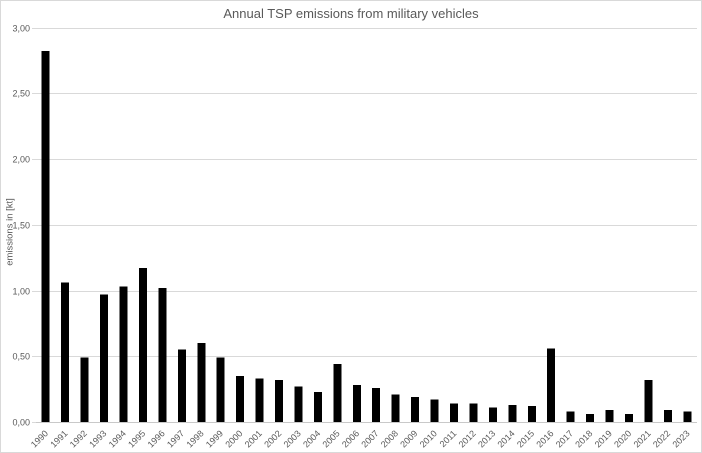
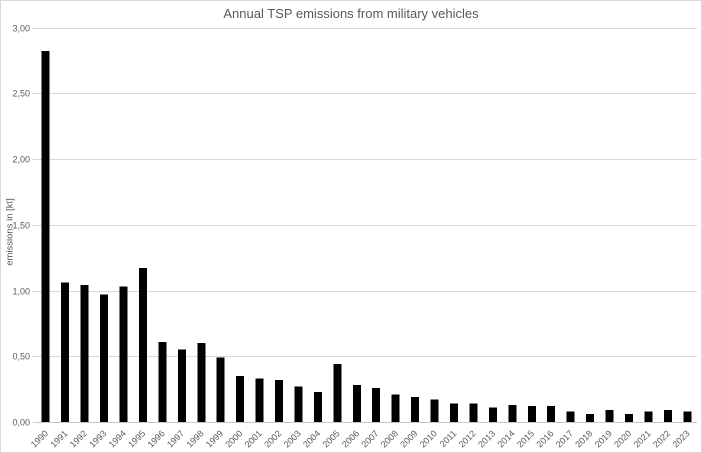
1992: 0,49 -> 1,04
1996: 1,02 -> 0,61
2016: 0,56 -> 0,12
2021: 0,32 -> 0,08
